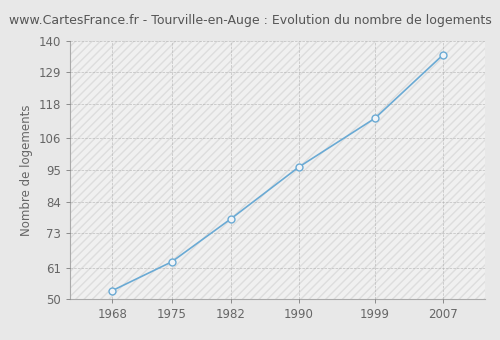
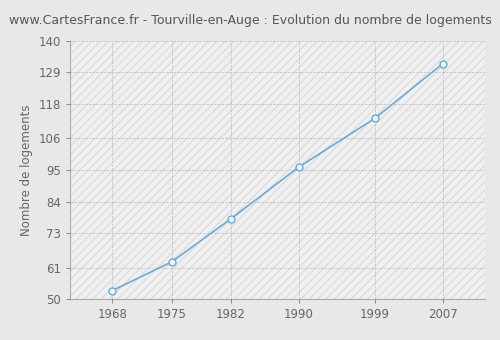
2007: 135 -> 132
